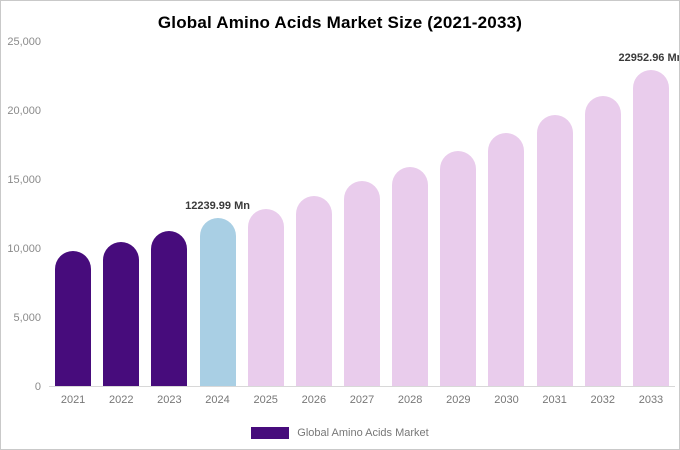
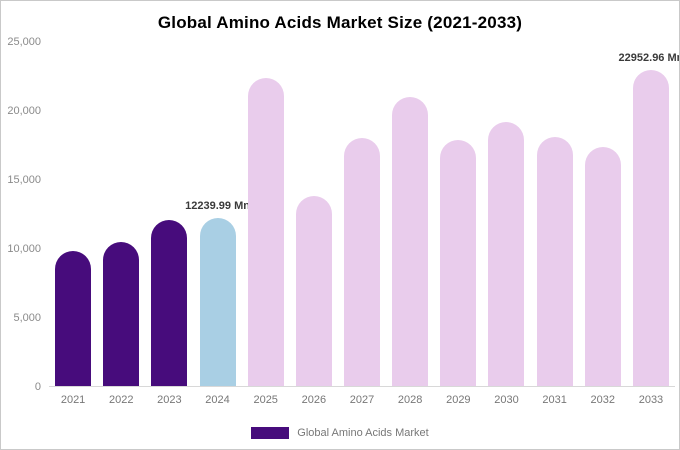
2023: 11200 -> 12100
2025: 12900 -> 22400
2027: 14900 -> 18000
2028: 16000 -> 21000
2029: 17000 -> 17900
2030: 18400 -> 19200
2031: 19700 -> 18100
2032: 21100 -> 17400
